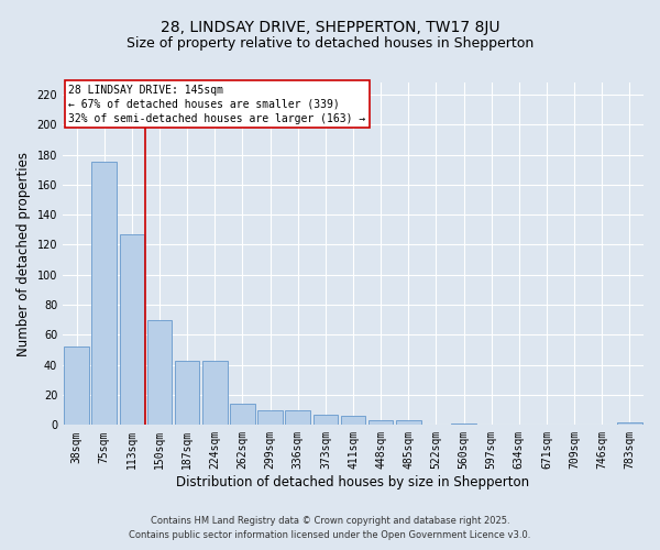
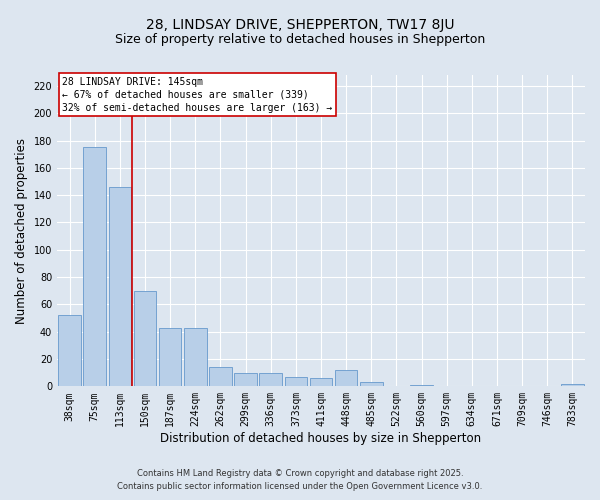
113sqm: 127 -> 146
448sqm: 3 -> 12
